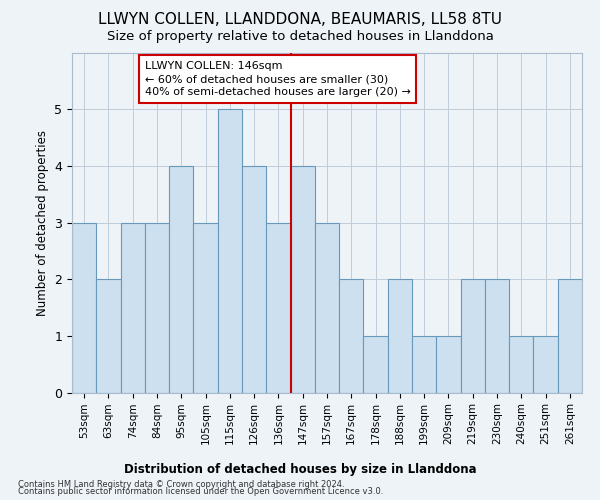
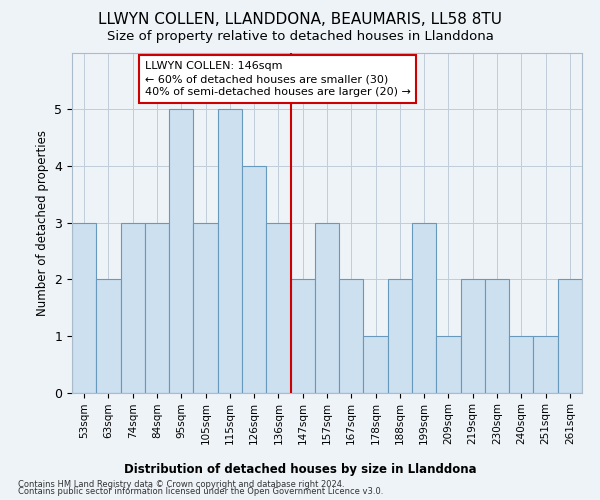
95sqm: 4 -> 5
147sqm: 4 -> 2
199sqm: 1 -> 3
